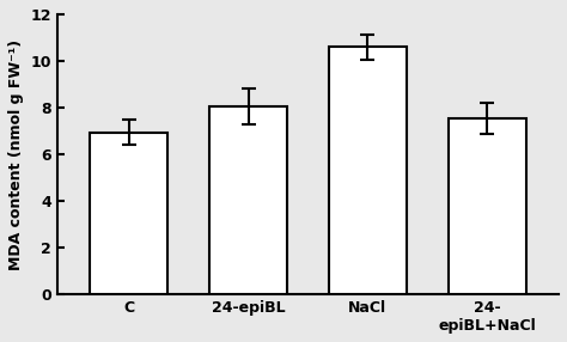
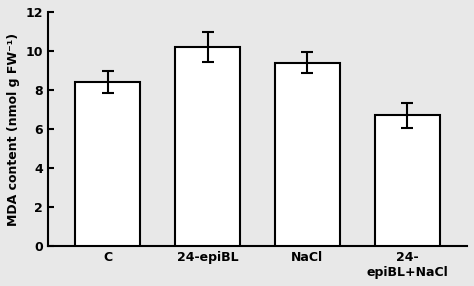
C: 7.0 -> 8.4
24-epiBL: 8.1 -> 10.2
NaCl: 10.6 -> 9.4
24- epiBL+NaCl: 7.5 -> 6.7
